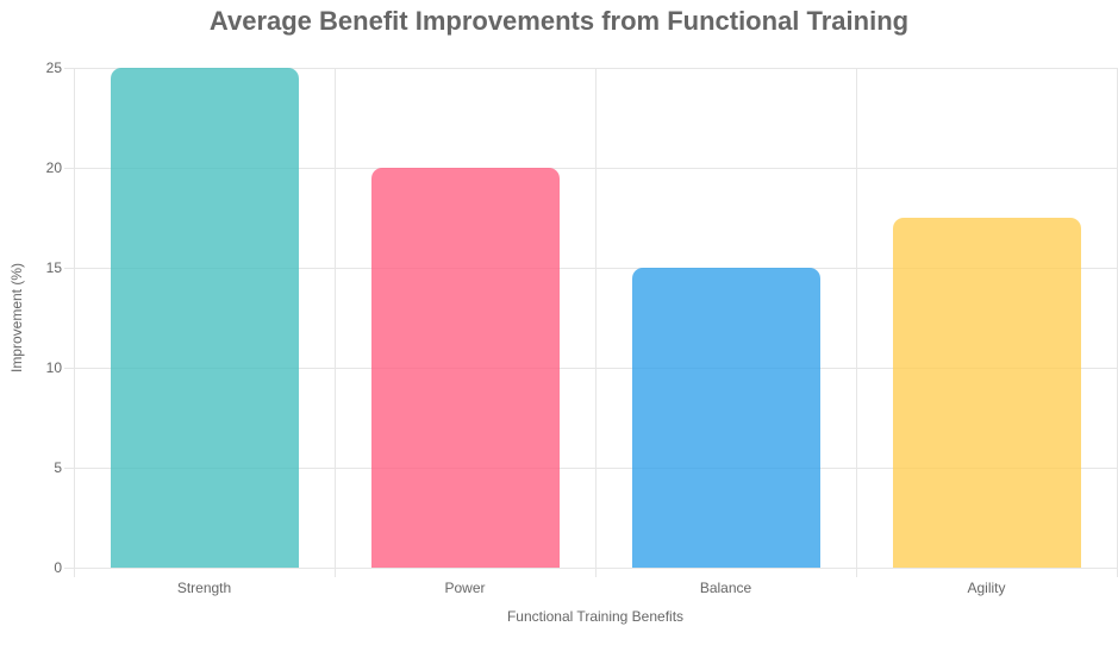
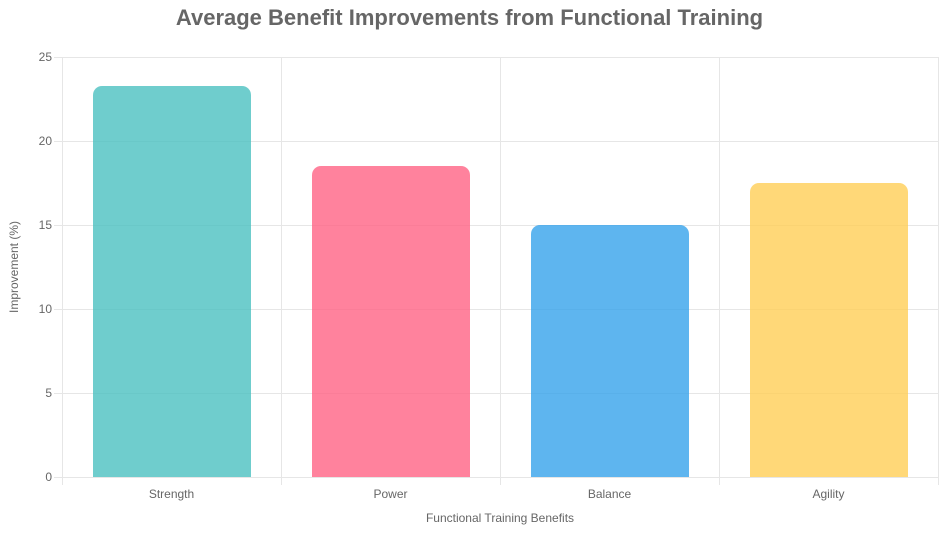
Strength: 25.0 -> 23.3
Power: 20.0 -> 18.5
